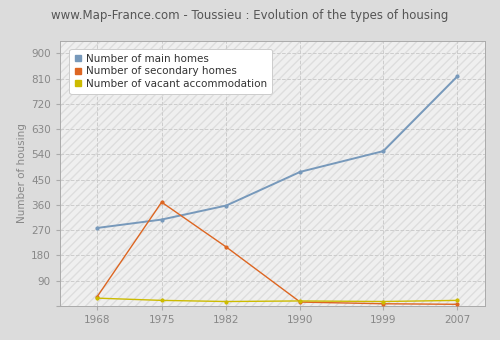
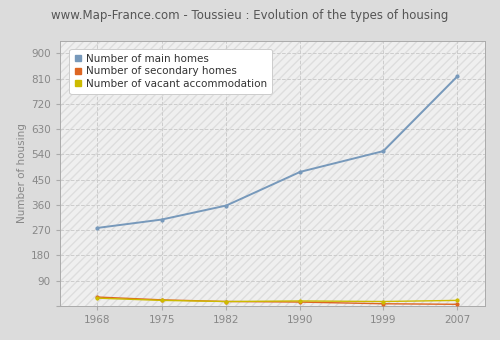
Number of secondary homes/1975: 370 -> 22
Number of secondary homes/1982: 210 -> 16
